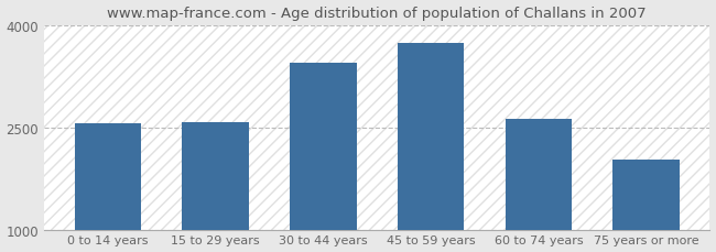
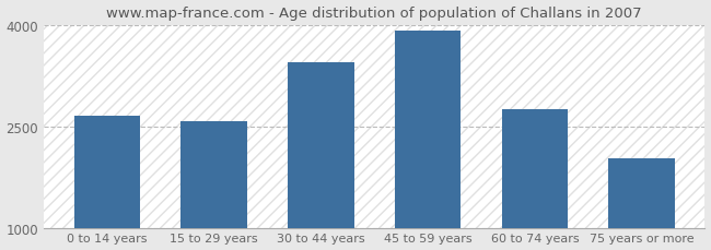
0 to 14 years: 2560 -> 2660
45 to 59 years: 3740 -> 3920
60 to 74 years: 2620 -> 2760
